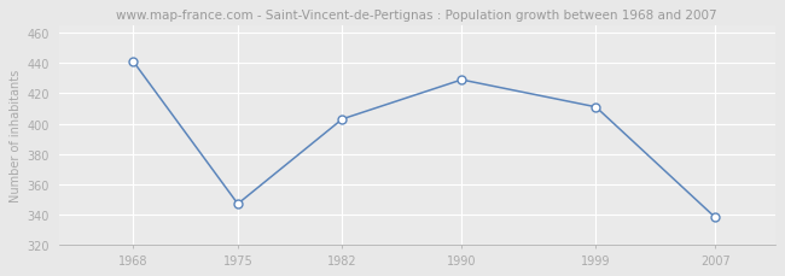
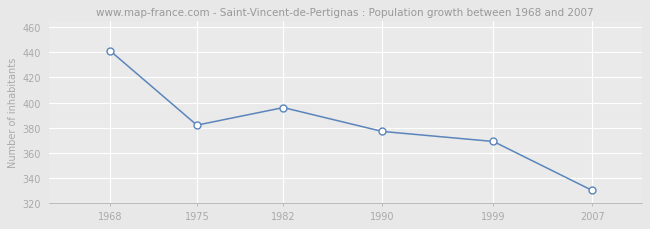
1975: 347 -> 382
1982: 403 -> 396
1990: 429 -> 377
1999: 411 -> 369
2007: 338 -> 330
